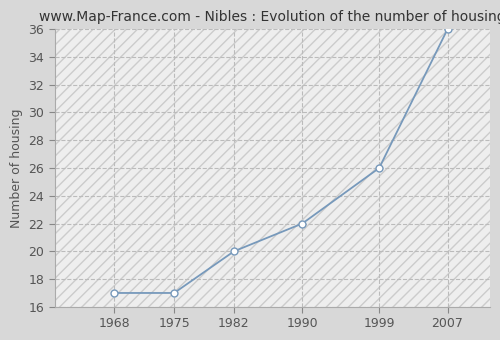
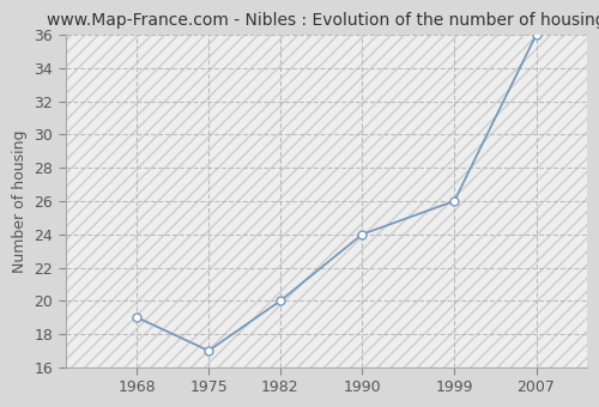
1968: 17 -> 19
1990: 22 -> 24
